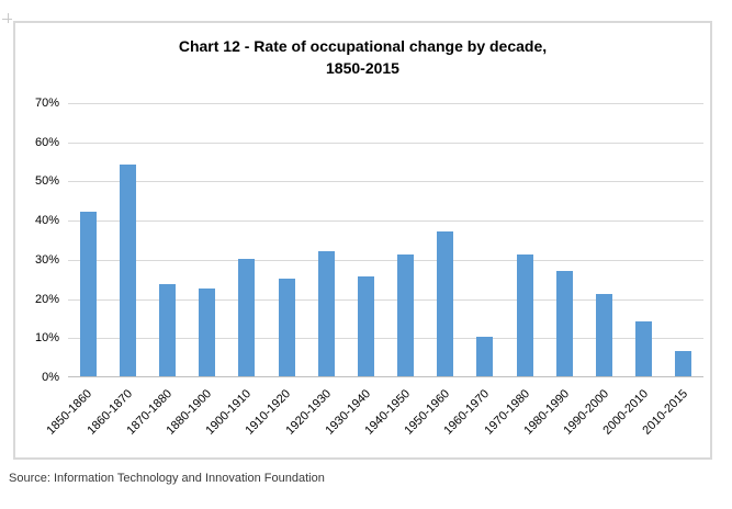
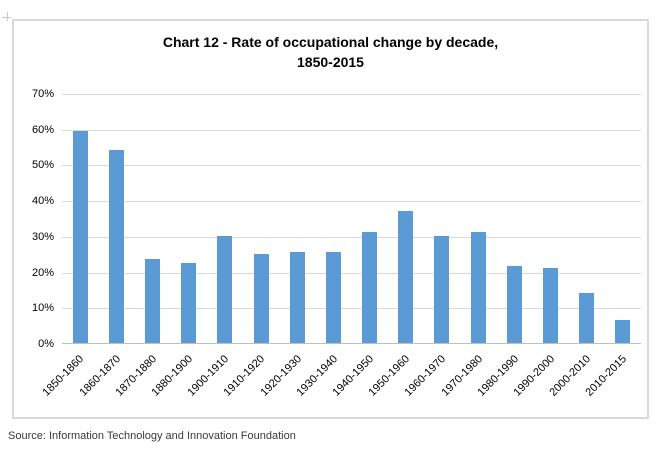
1850-1860: 42% -> 60%
1920-1930: 32% -> 26%
1960-1970: 10% -> 30%
1980-1990: 27% -> 22%
